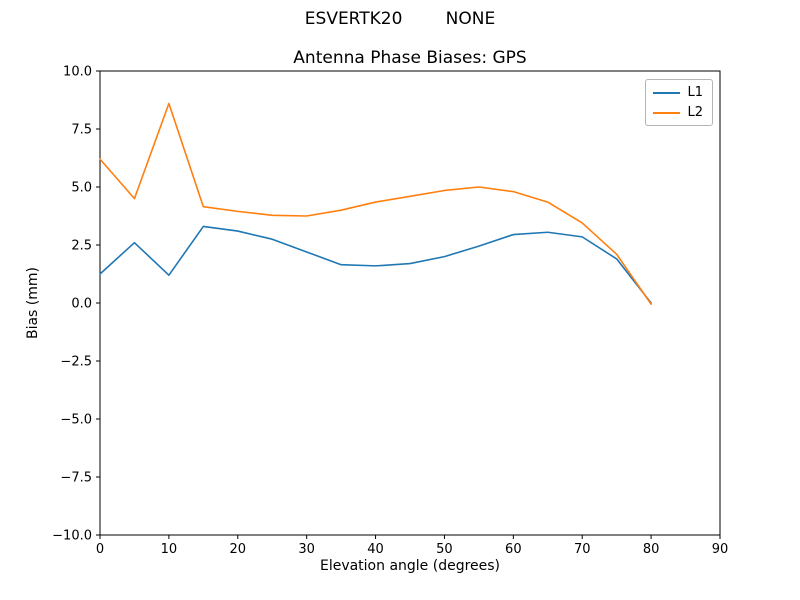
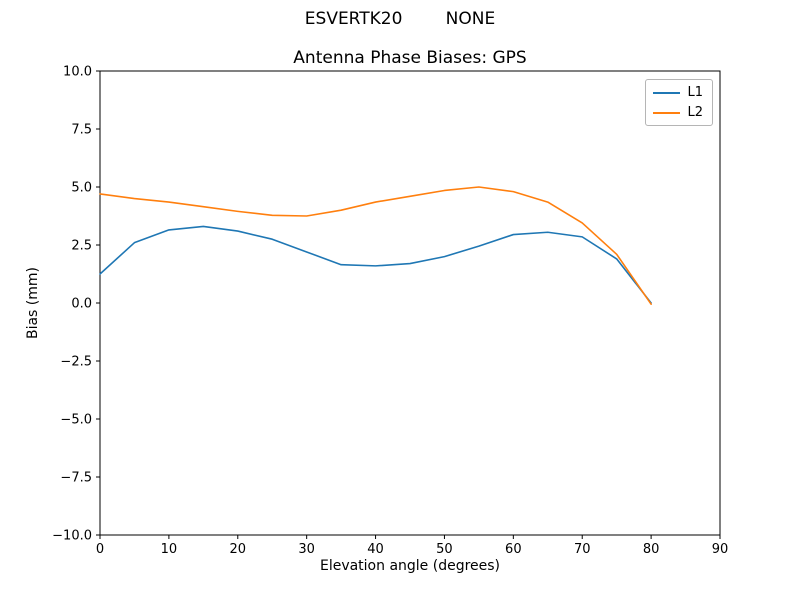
L2/0: 6.2 -> 4.7
L1/10: 1.2 -> 3.1
L2/10: 8.6 -> 4.3
